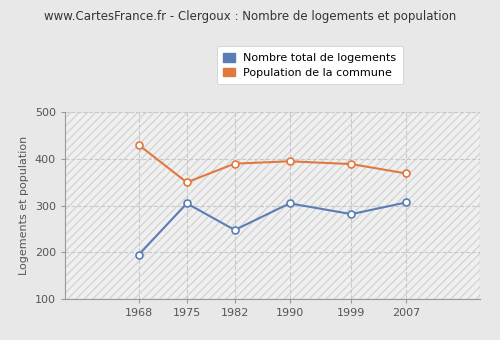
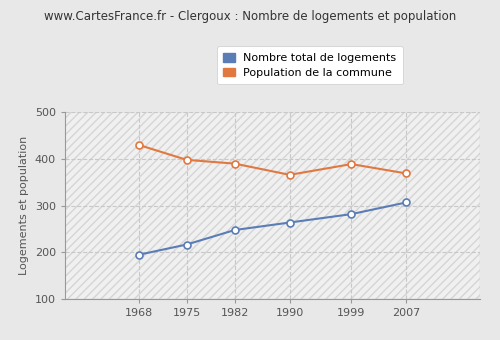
Nombre total de logements/1975: 305 -> 217
Population de la commune/1975: 350 -> 398
Nombre total de logements/1990: 305 -> 264
Population de la commune/1990: 395 -> 366
